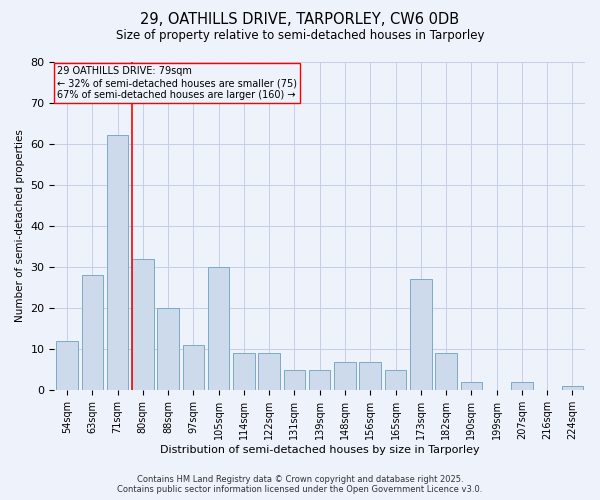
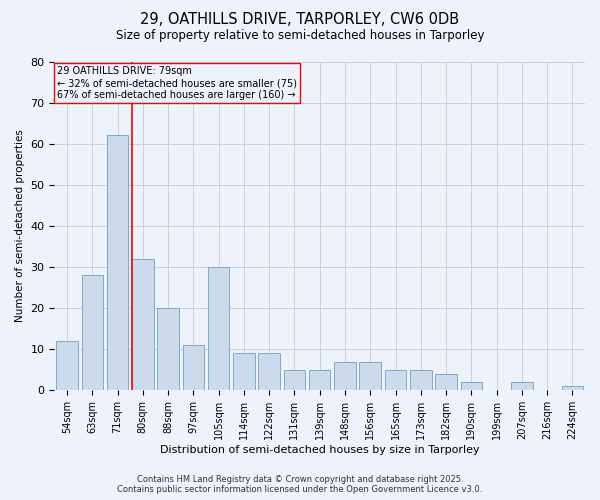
173sqm: 27 -> 5
182sqm: 9 -> 4
